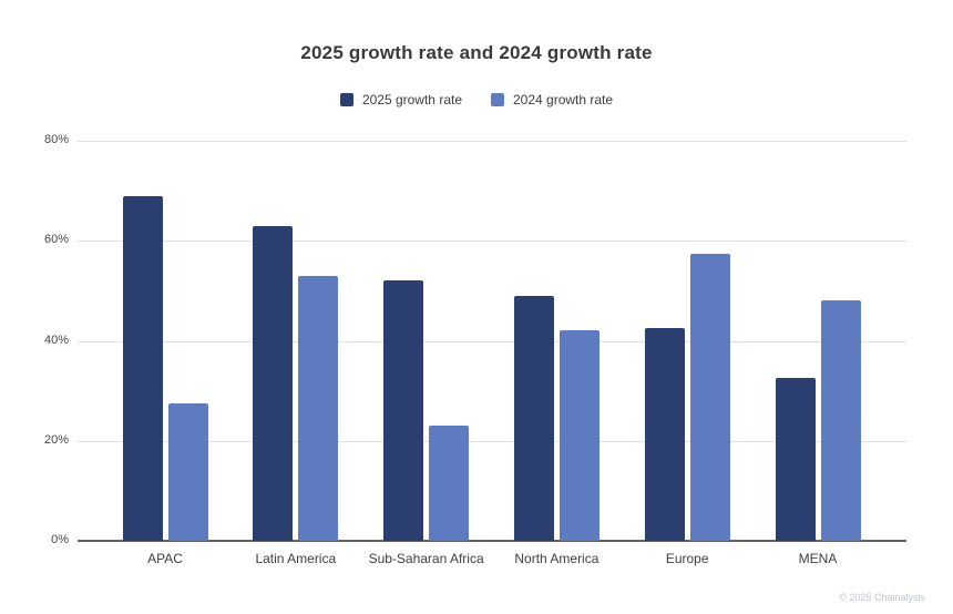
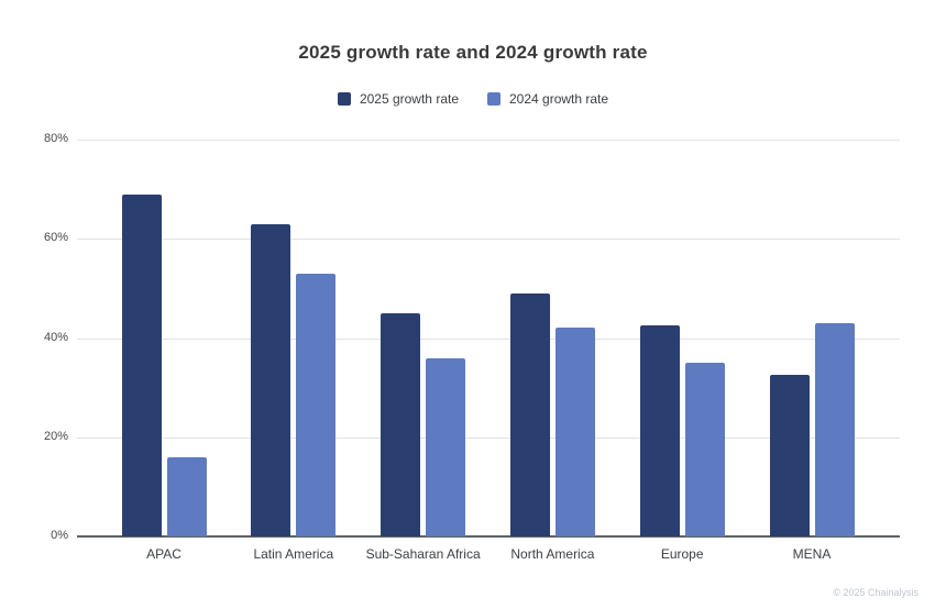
2024 growth rate/APAC: 28% -> 16%
2025 growth rate/Sub-Saharan Africa: 52% -> 45%
2024 growth rate/Sub-Saharan Africa: 23% -> 36%
2024 growth rate/Europe: 58% -> 35%
2024 growth rate/MENA: 48% -> 43%
